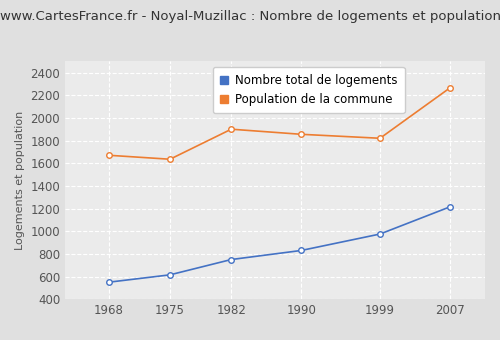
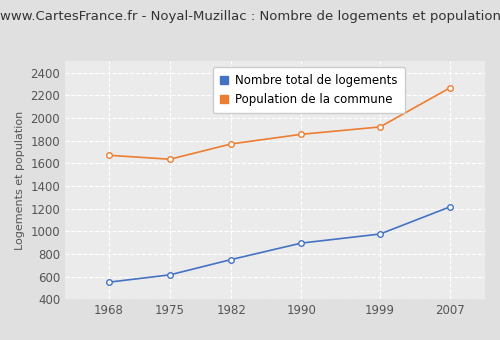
Population de la commune/1982: 1900 -> 1770
Nombre total de logements/1990: 830 -> 900
Population de la commune/1999: 1820 -> 1920
